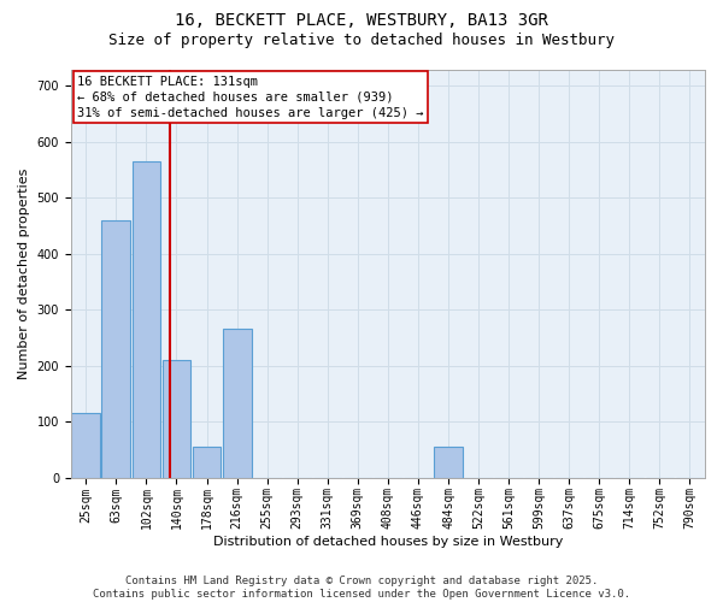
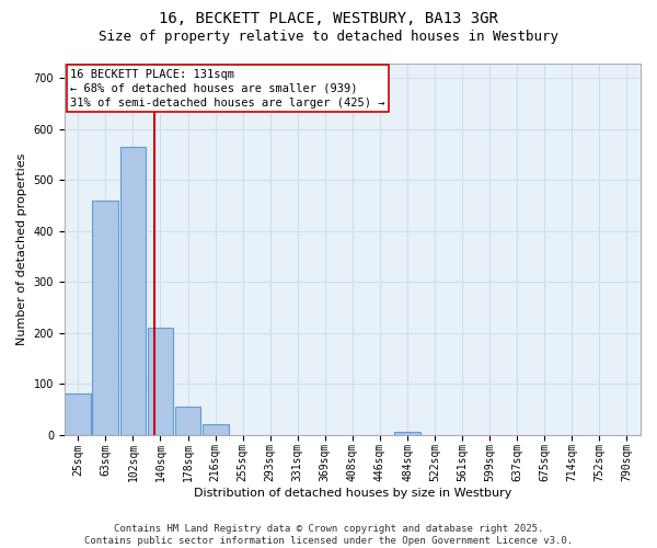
25sqm: 115 -> 80
216sqm: 265 -> 20
484sqm: 55 -> 5
